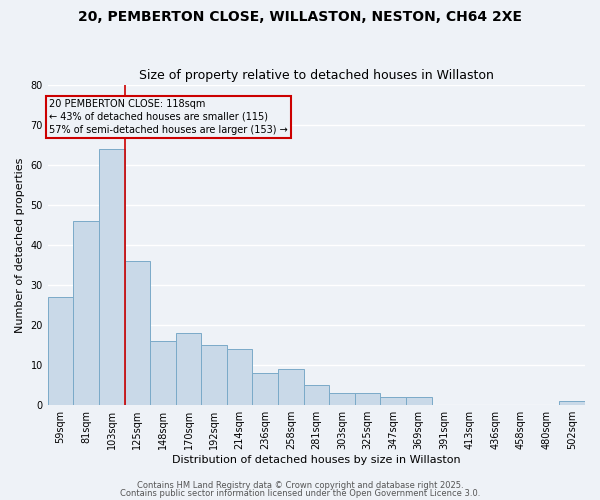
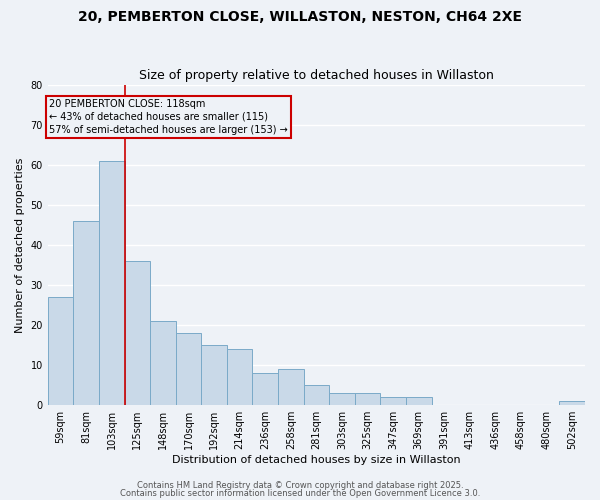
103sqm: 64 -> 61
148sqm: 16 -> 21
